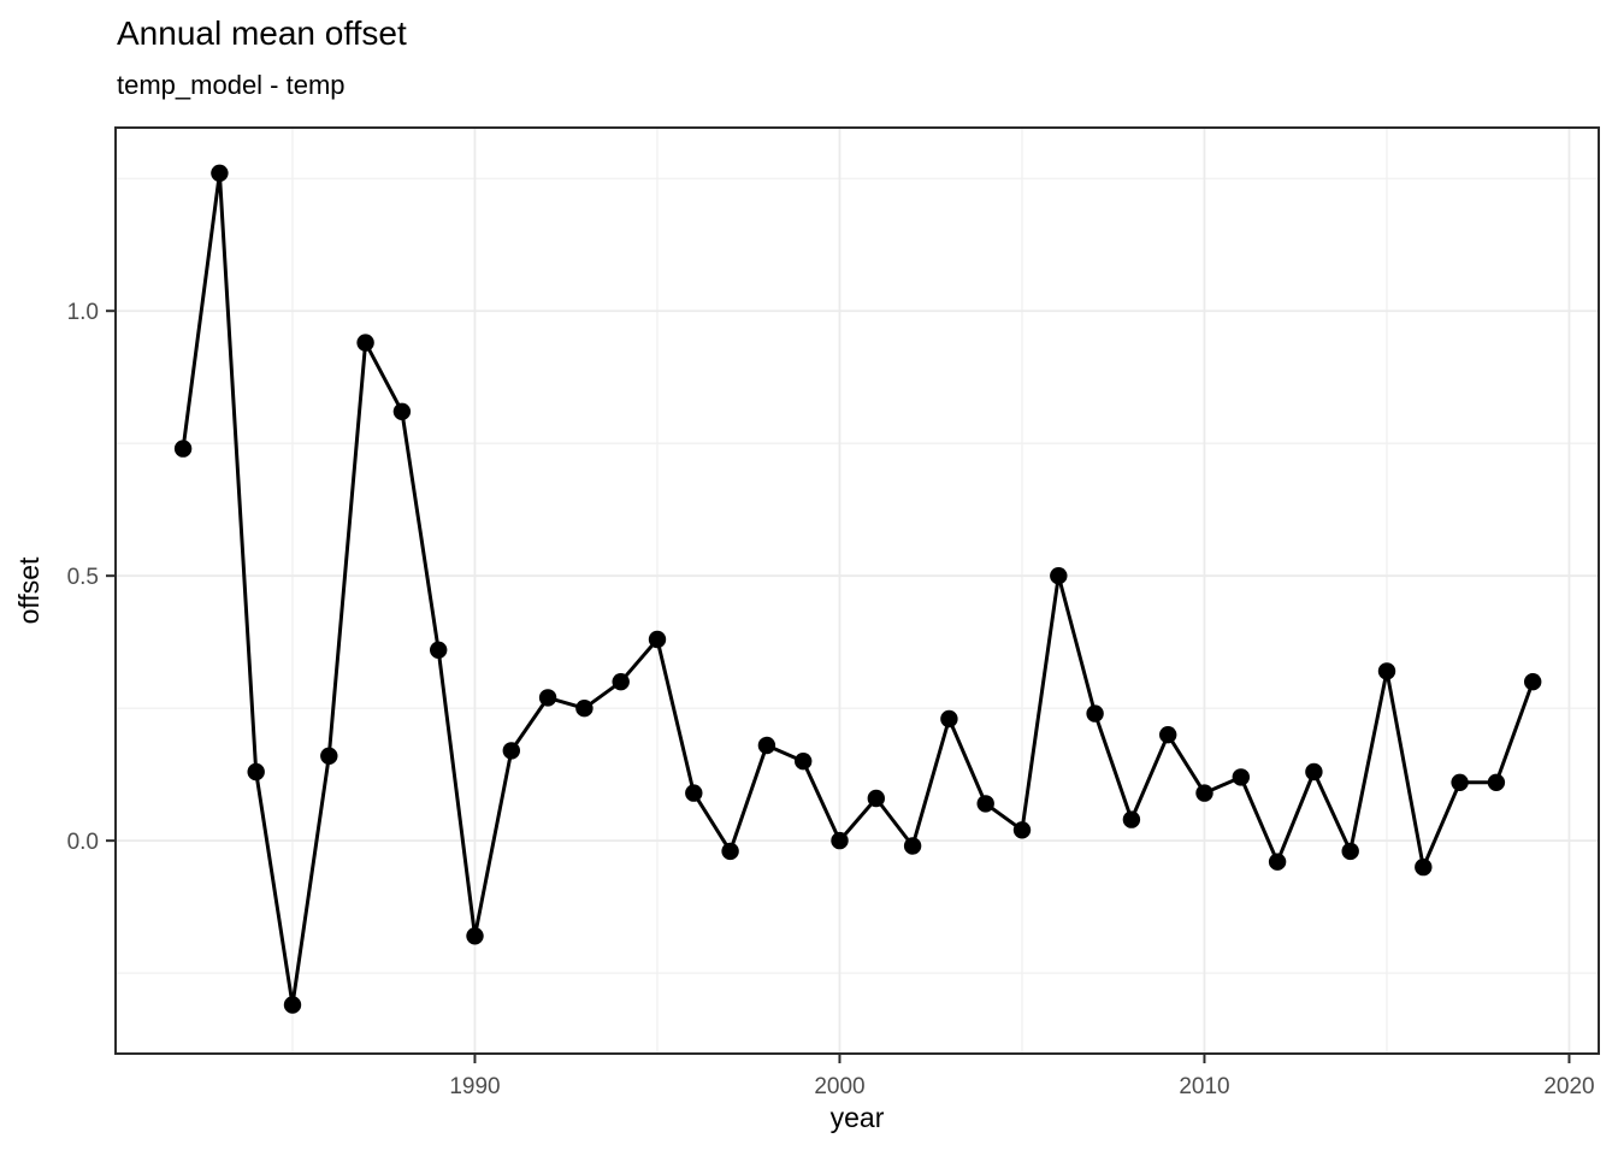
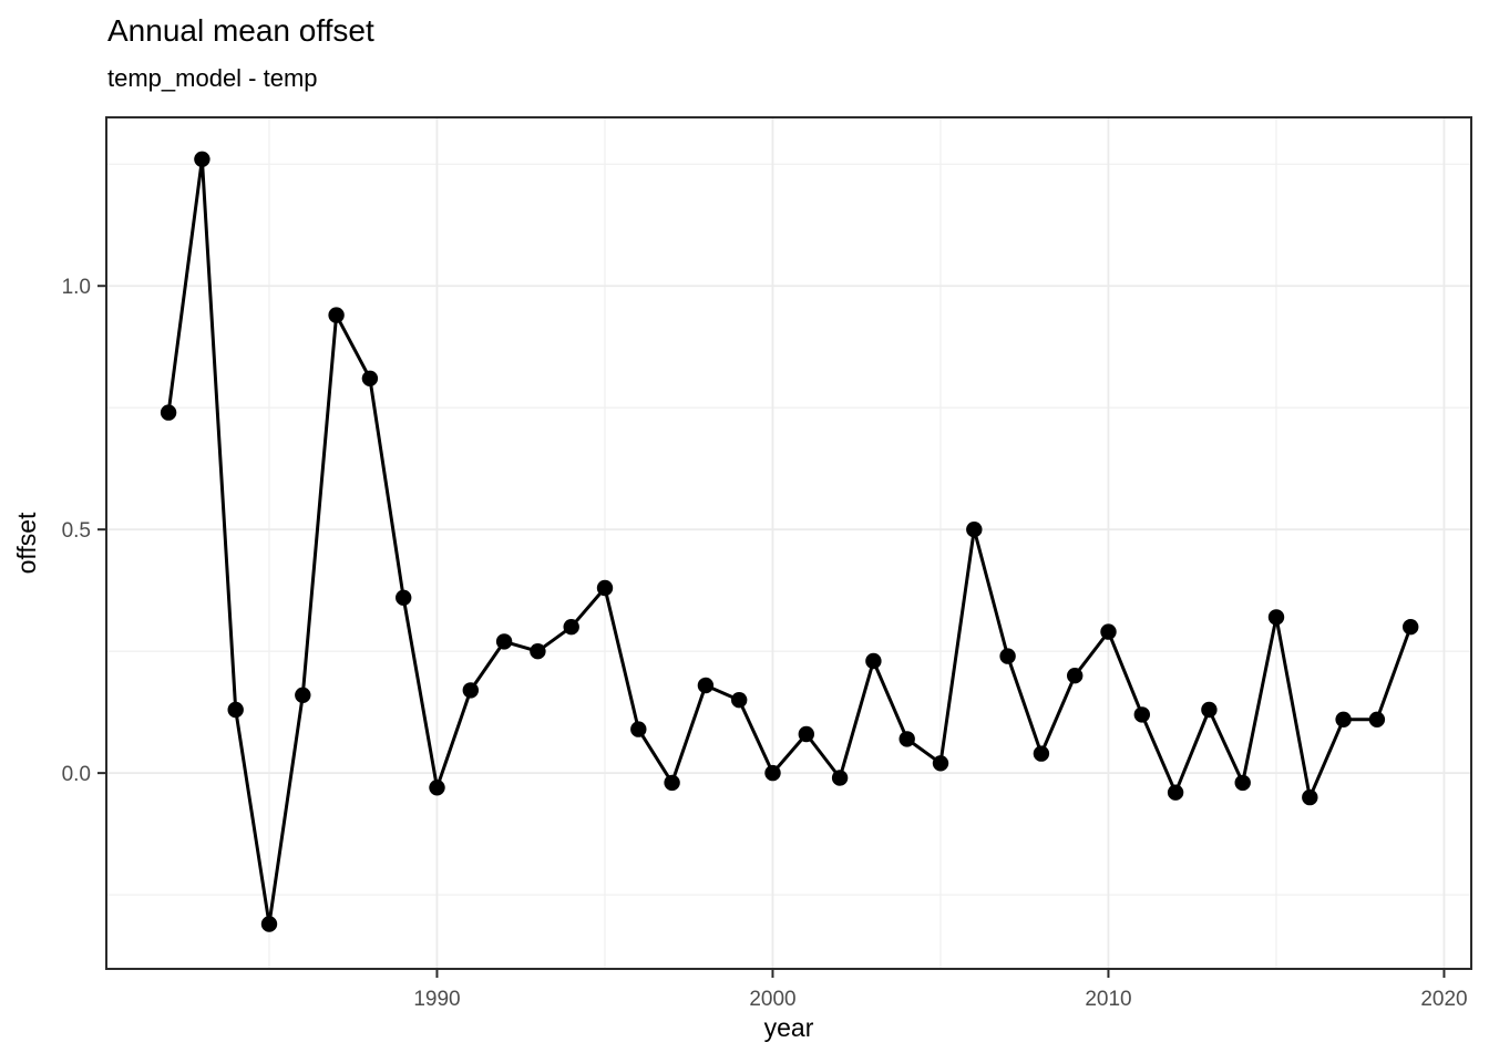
1990: -0.18 -> -0.03
2010: 0.09 -> 0.29
